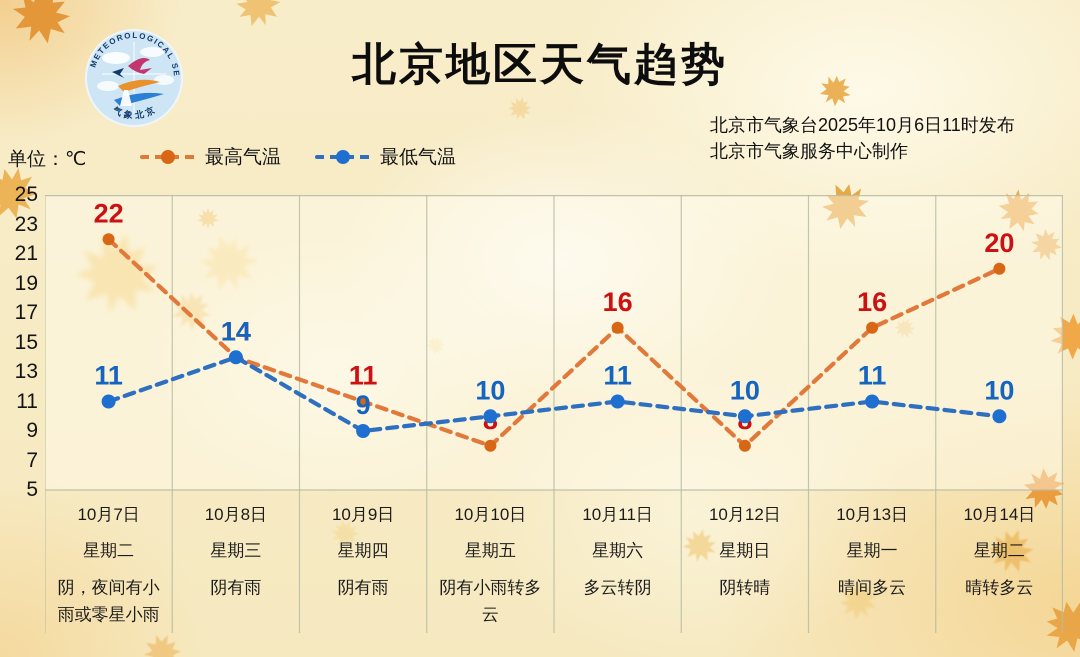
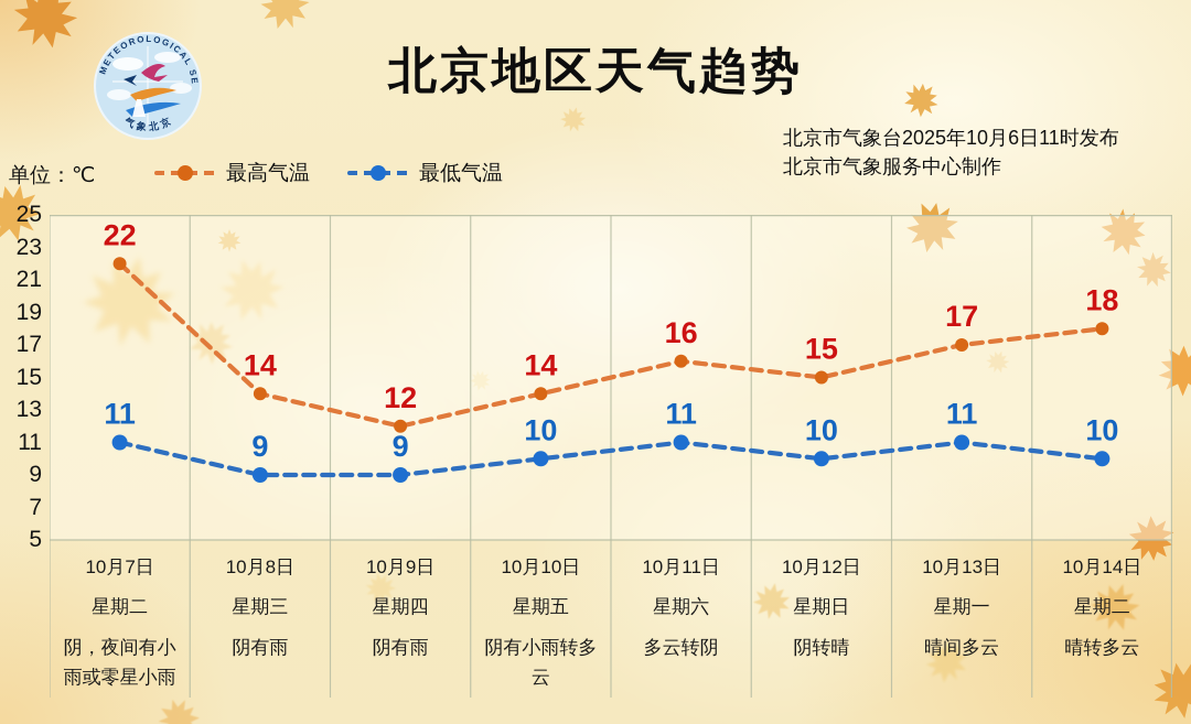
最低气温/10月8日: 14 -> 9
最高气温/10月9日: 11 -> 12
最高气温/10月10日: 8 -> 14
最高气温/10月12日: 8 -> 15
最高气温/10月13日: 16 -> 17
最高气温/10月14日: 20 -> 18
